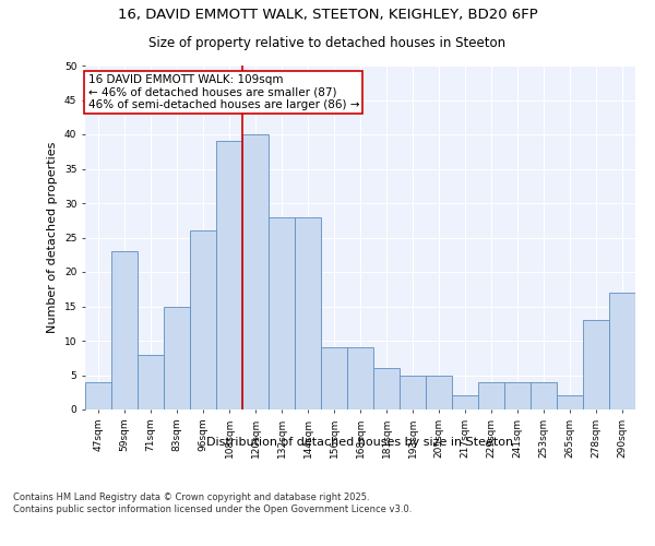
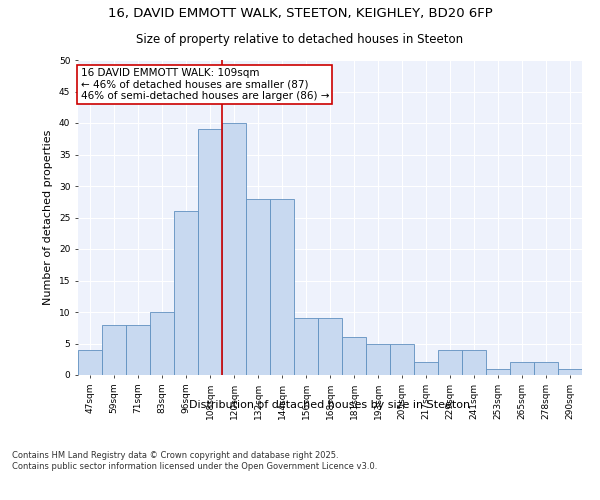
59sqm: 23 -> 8
83sqm: 15 -> 10
253sqm: 4 -> 1
278sqm: 13 -> 2
290sqm: 17 -> 1
